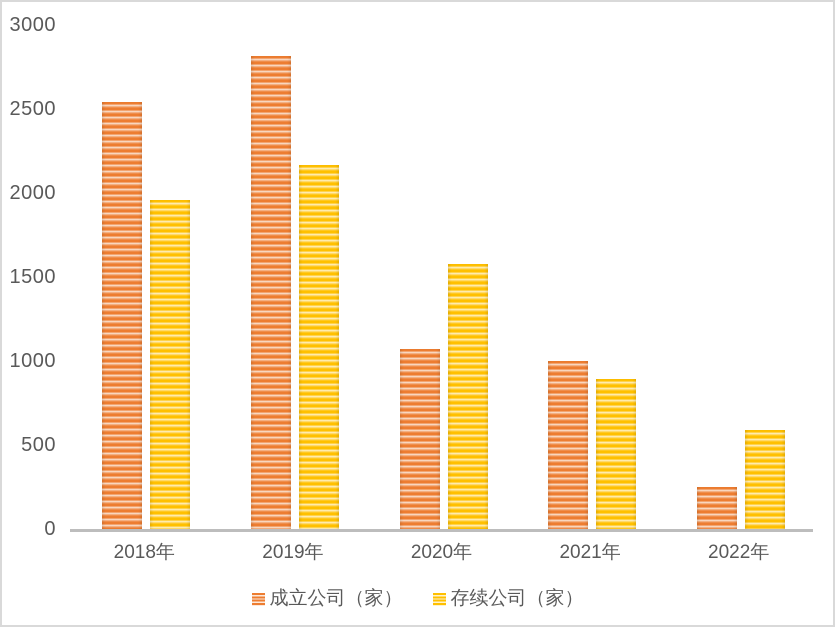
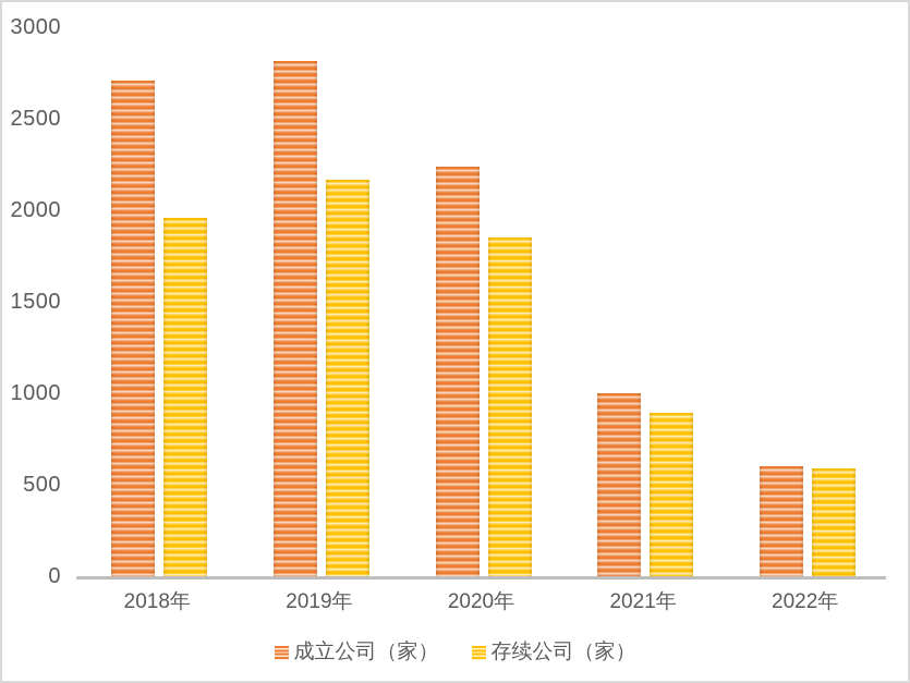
成立公司（家）/2018年: 2540 -> 2710
成立公司（家）/2020年: 1070 -> 2240
存续公司（家）/2020年: 1580 -> 1850
成立公司（家）/2022年: 250 -> 600
